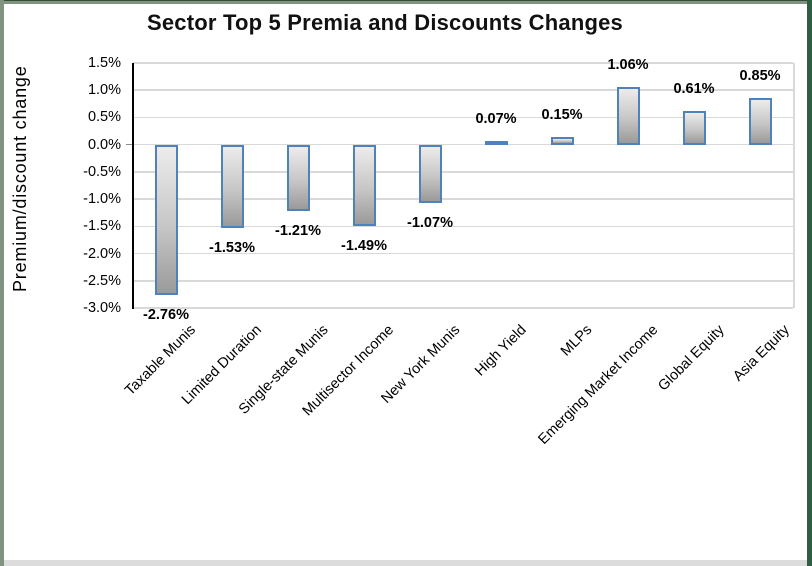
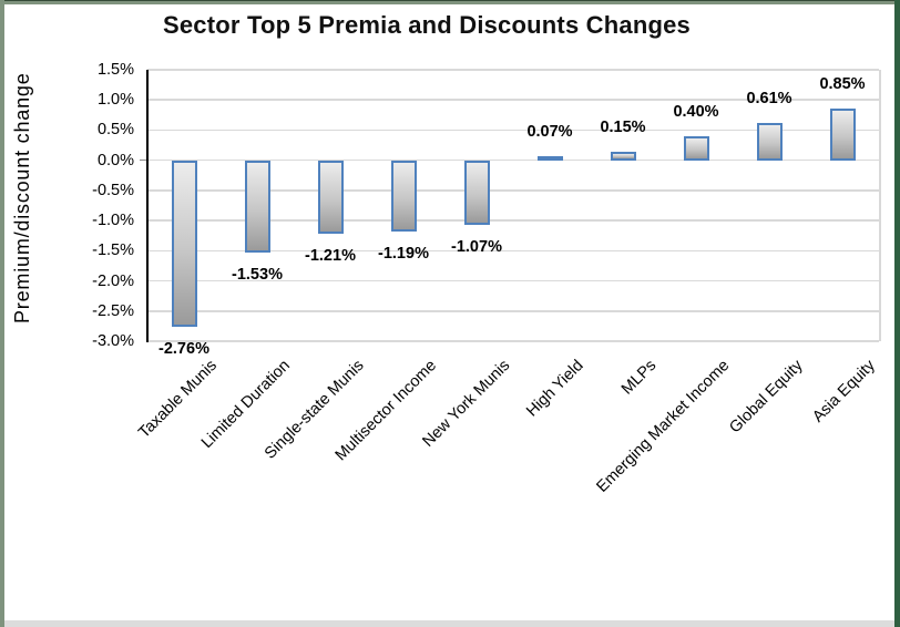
Multisector Income: -1.49% -> -1.19%
Emerging Market Income: 1.06% -> 0.40%
